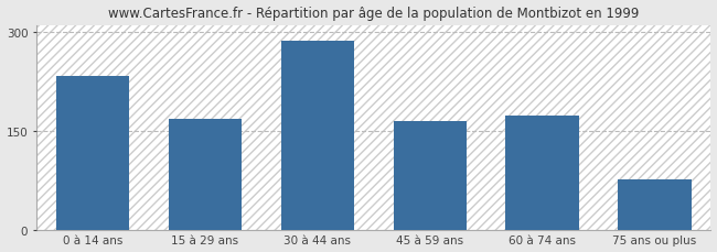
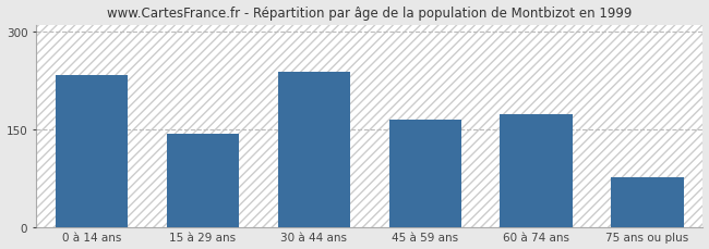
15 à 29 ans: 168 -> 144
30 à 44 ans: 287 -> 238
